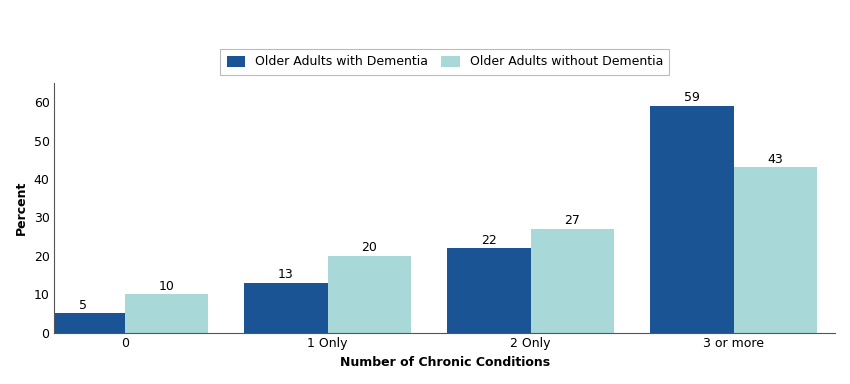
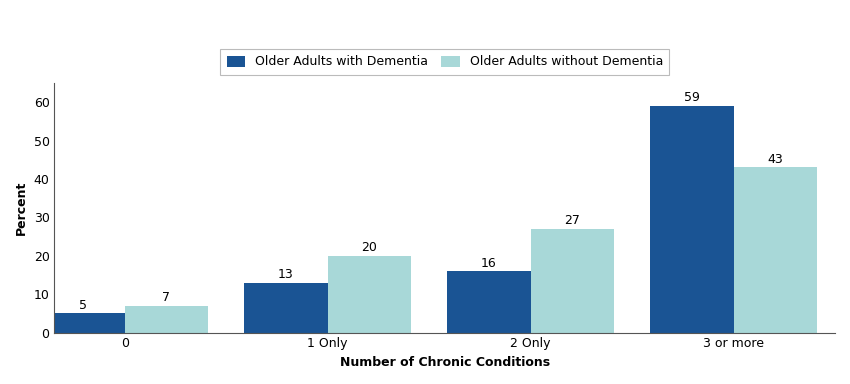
Older Adults without Dementia/0: 10 -> 7
Older Adults with Dementia/2 Only: 22 -> 16
